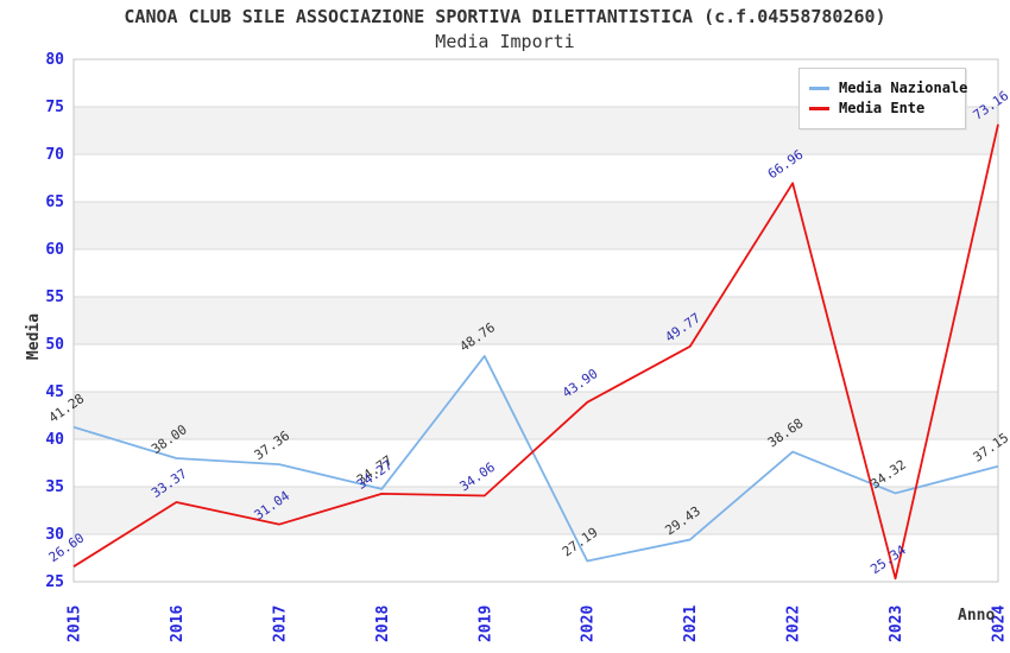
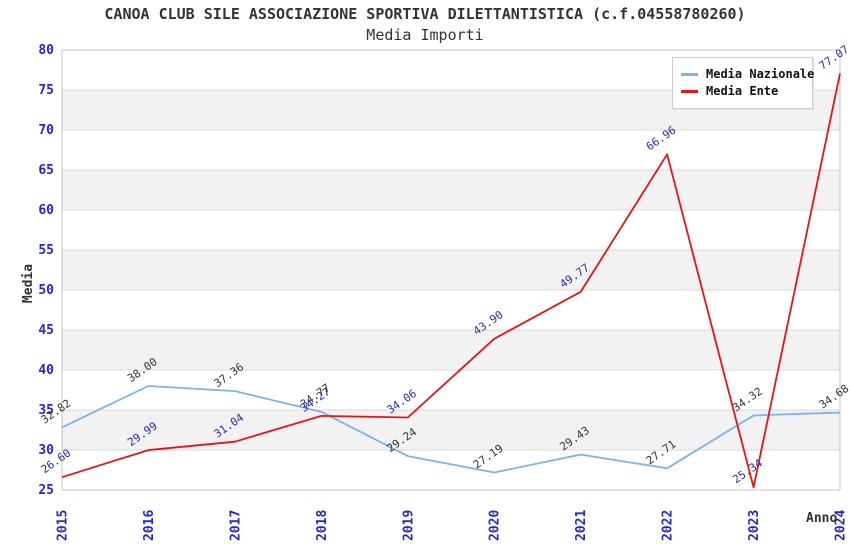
Media Nazionale/2015: 41.28 -> 32.82
Media Ente/2016: 33.37 -> 29.99
Media Nazionale/2019: 48.76 -> 29.24
Media Nazionale/2022: 38.68 -> 27.71
Media Nazionale/2024: 37.15 -> 34.68
Media Ente/2024: 73.16 -> 77.07
